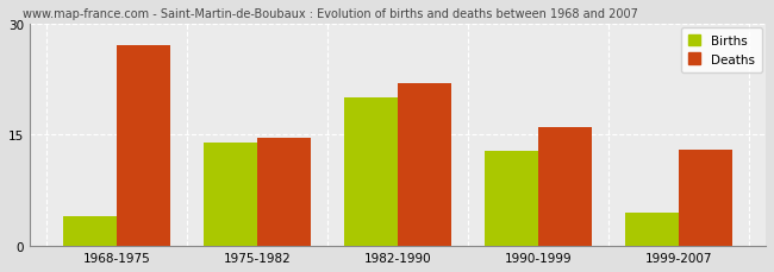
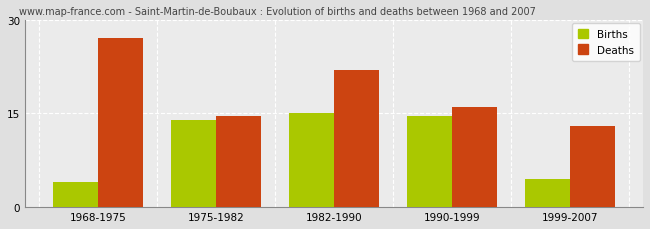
Births/1982-1990: 20.0 -> 15.0
Births/1990-1999: 12.8 -> 14.5
